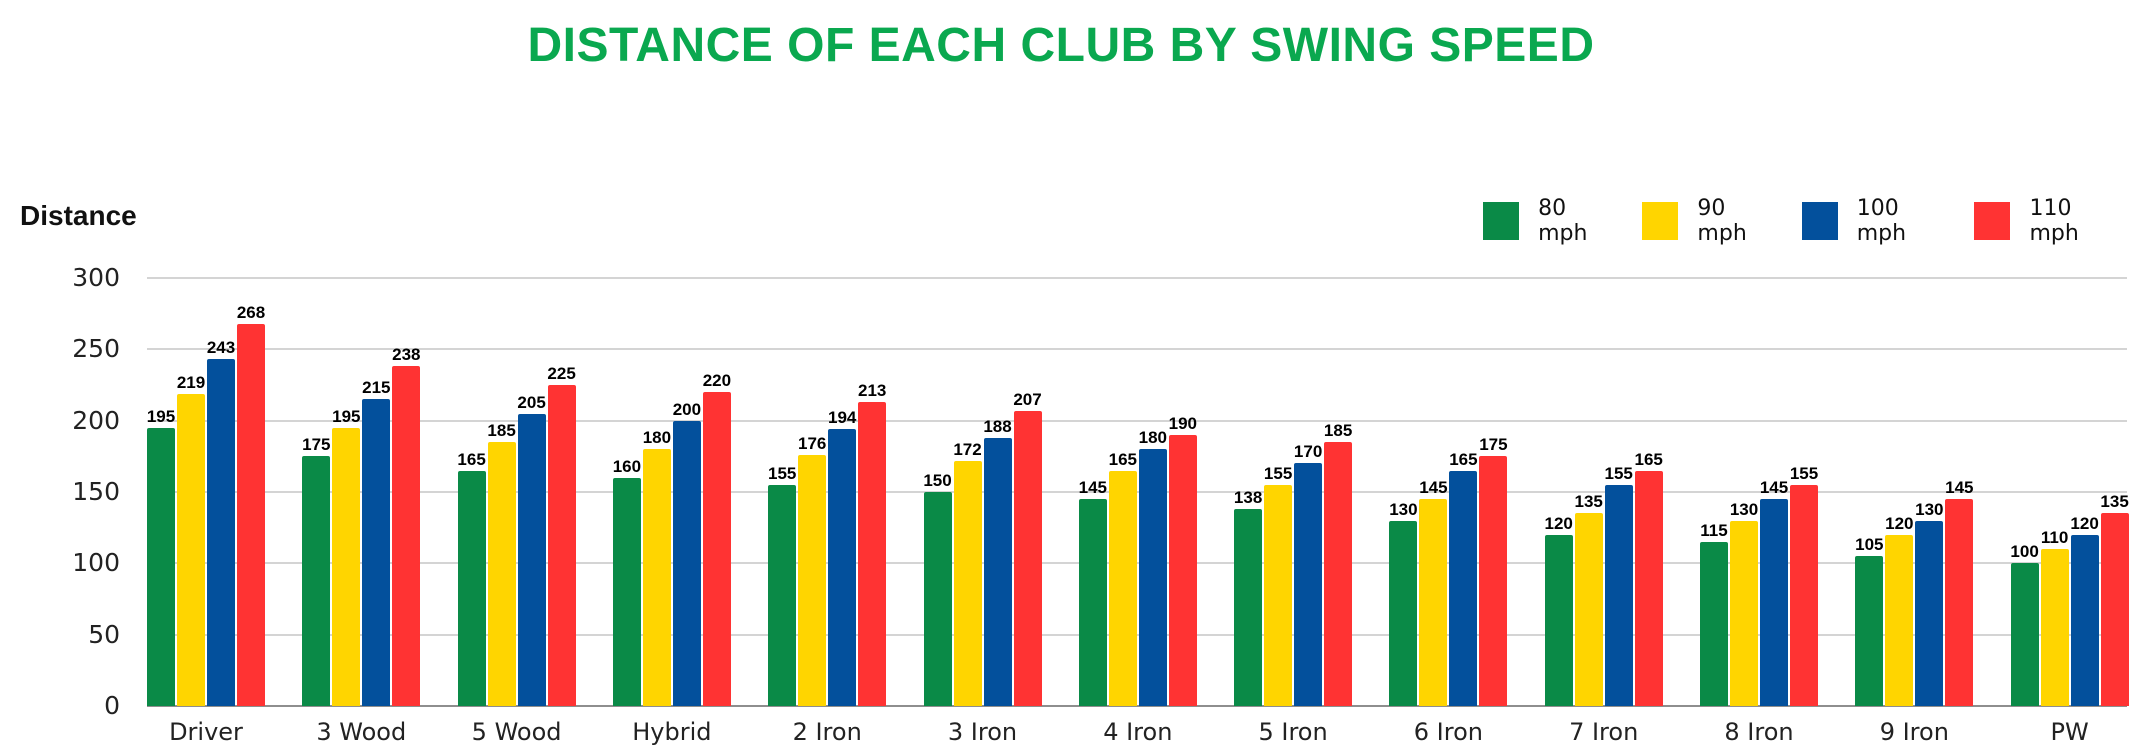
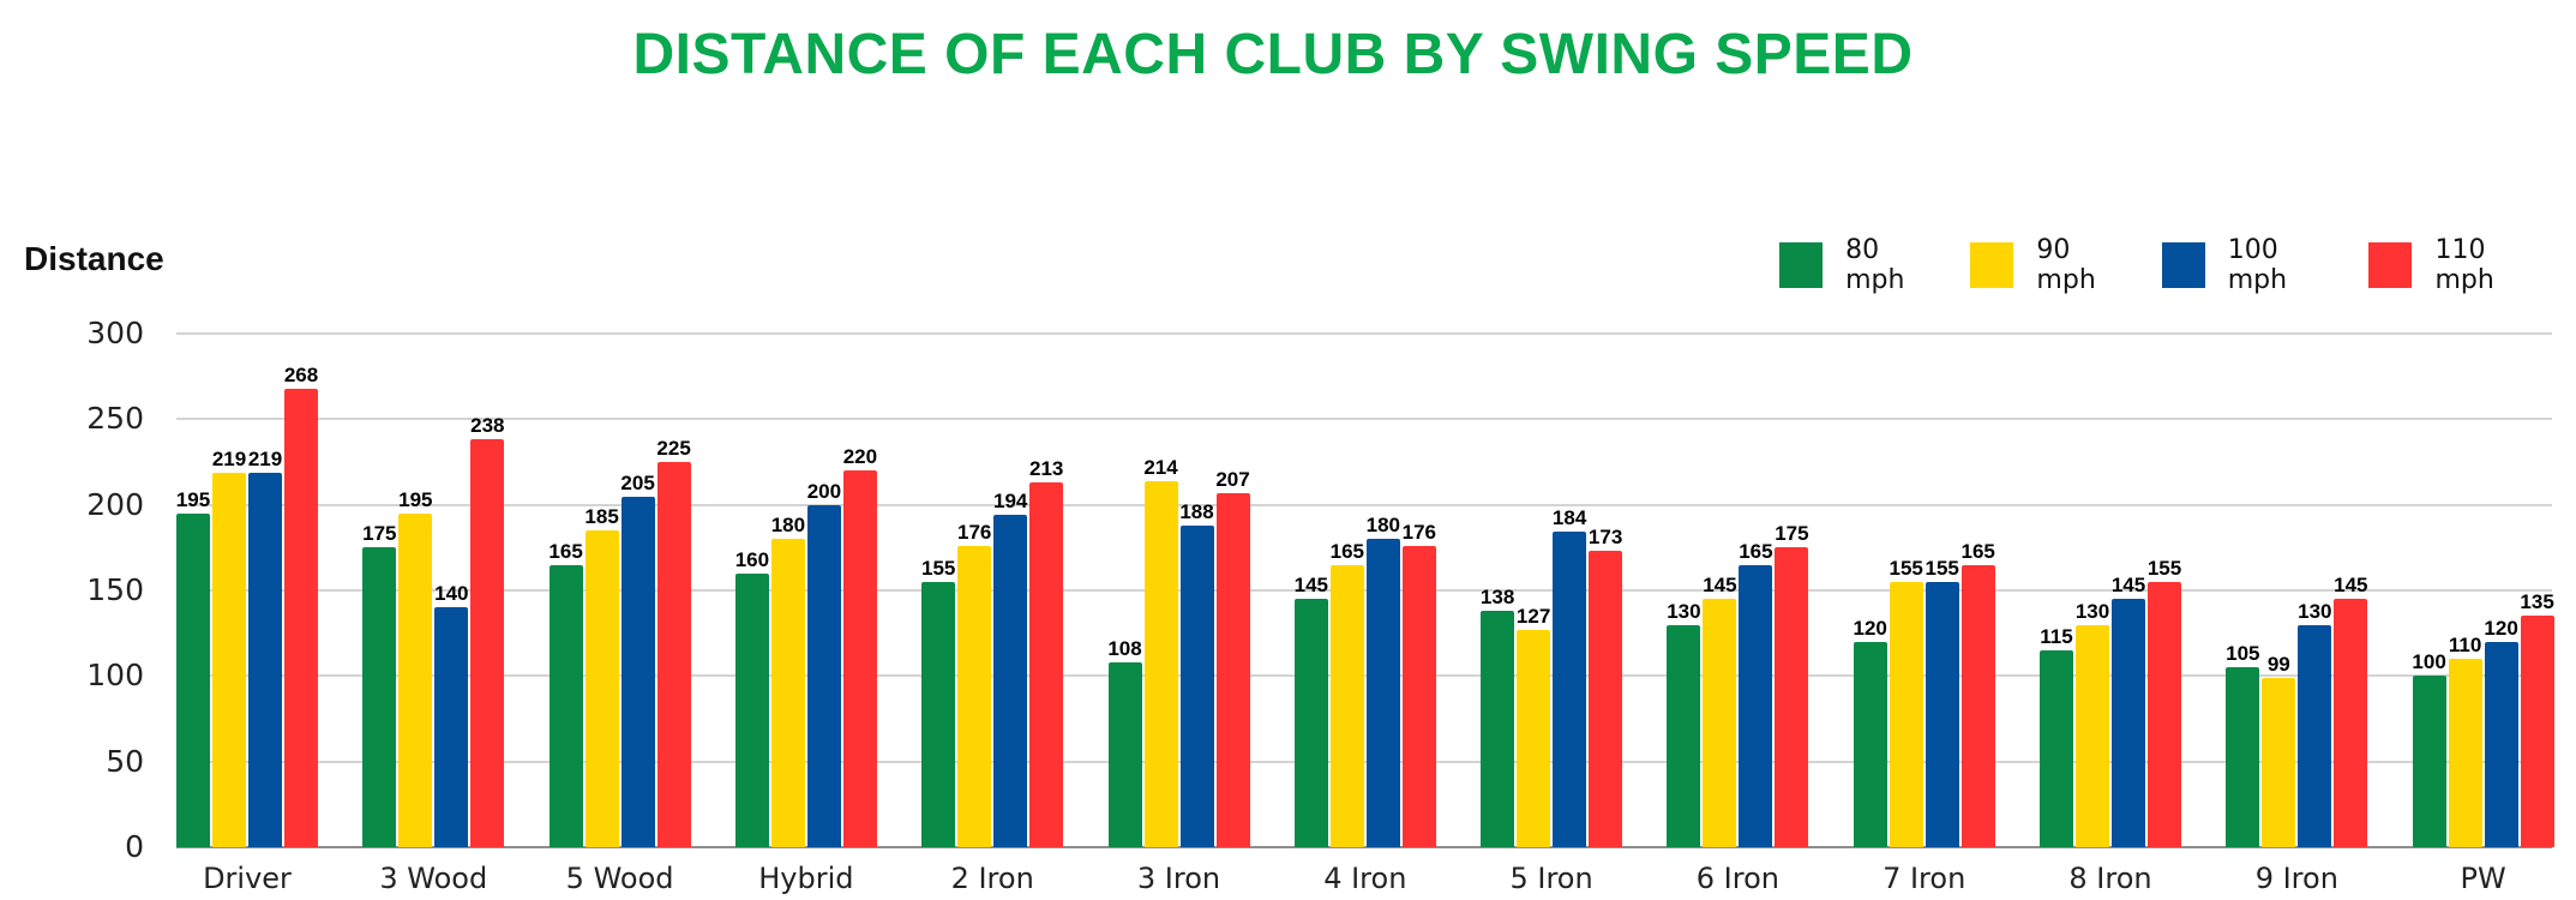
100 mph/Driver: 243 -> 219
100 mph/3 Wood: 215 -> 140
80 mph/3 Iron: 150 -> 108
90 mph/3 Iron: 172 -> 214
110 mph/4 Iron: 190 -> 176
90 mph/5 Iron: 155 -> 127
100 mph/5 Iron: 170 -> 184
110 mph/5 Iron: 185 -> 173
90 mph/7 Iron: 135 -> 155
90 mph/9 Iron: 120 -> 99
